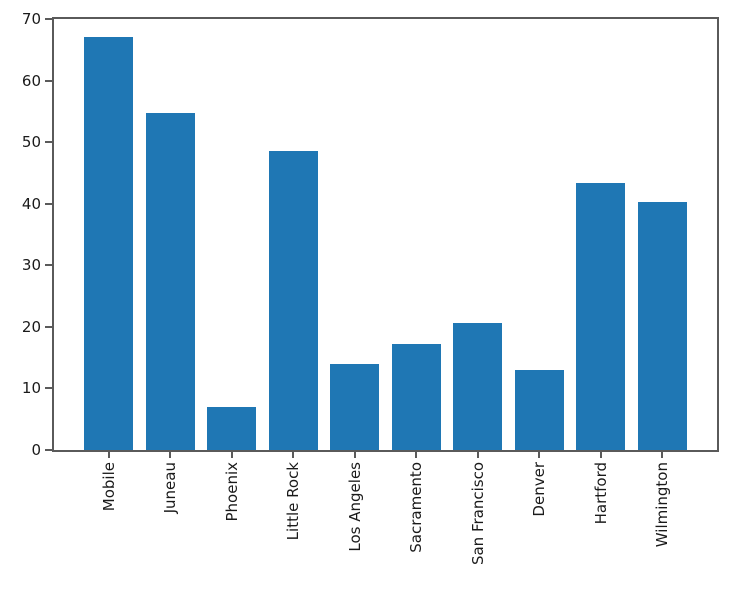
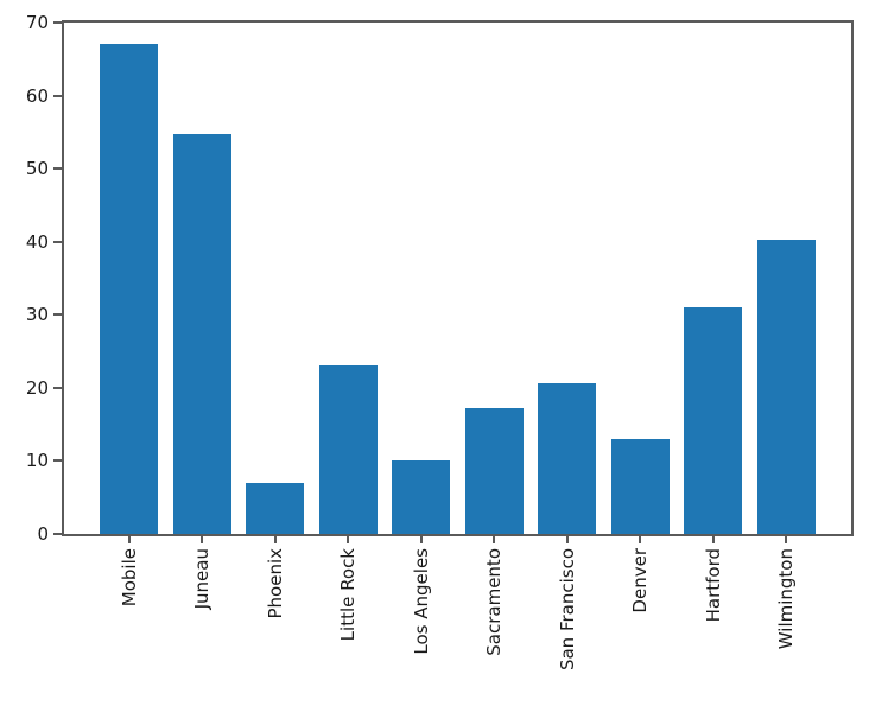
Little Rock: 48 -> 23
Los Angeles: 14 -> 10
Hartford: 43 -> 31
